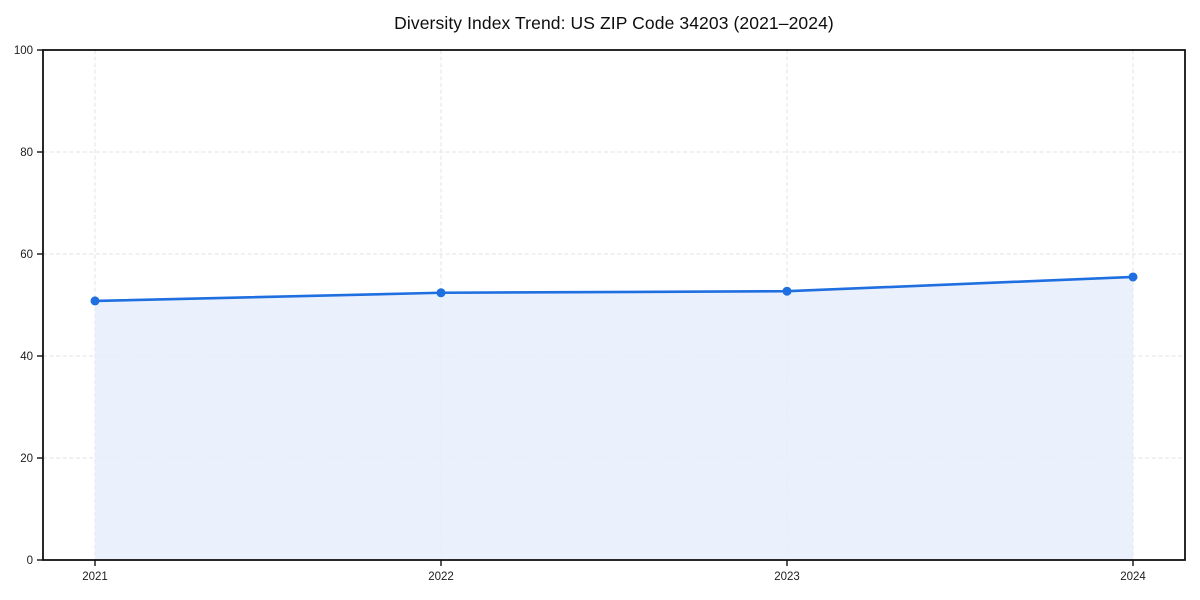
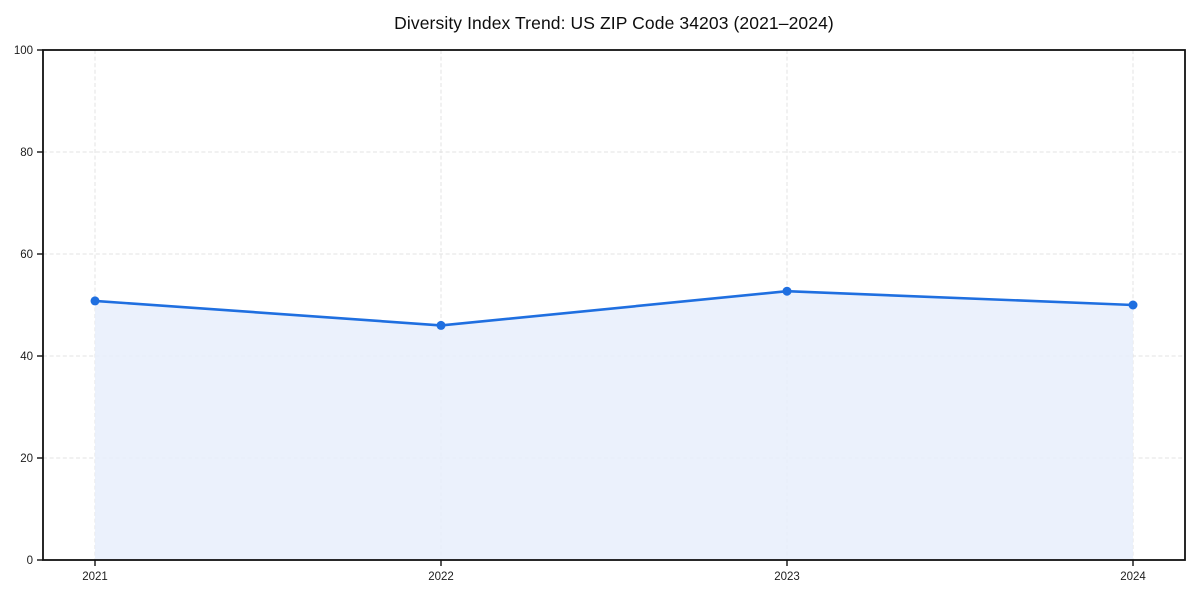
2022: 52 -> 46
2024: 56 -> 50
